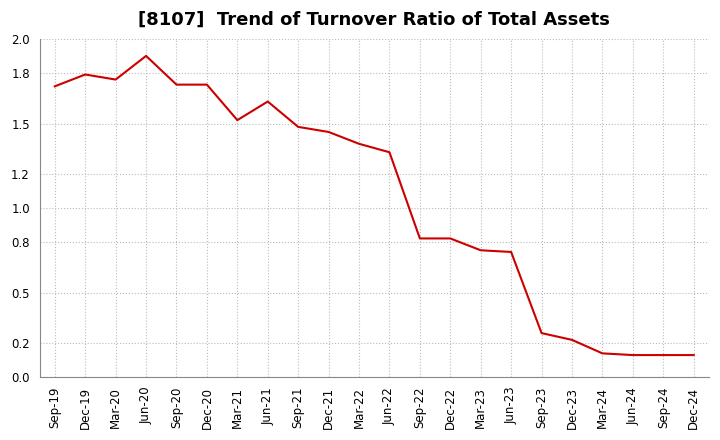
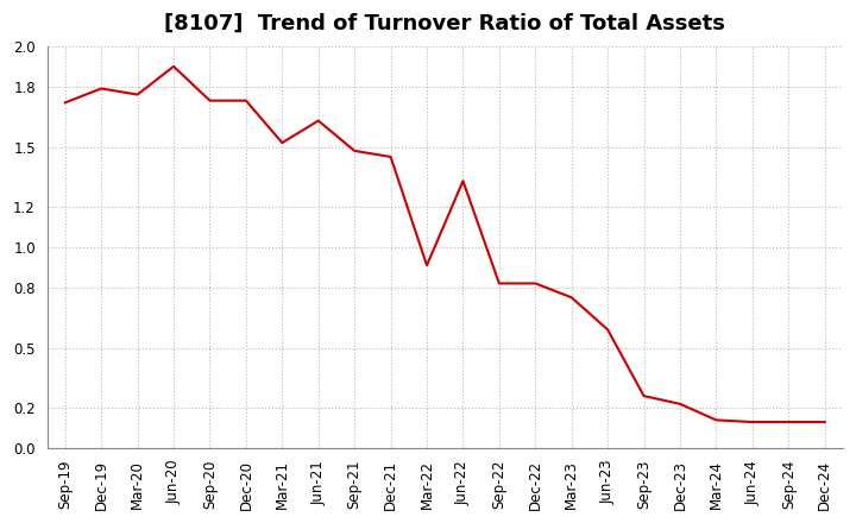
Mar-22: 1.38 -> 0.91
Jun-23: 0.74 -> 0.59
